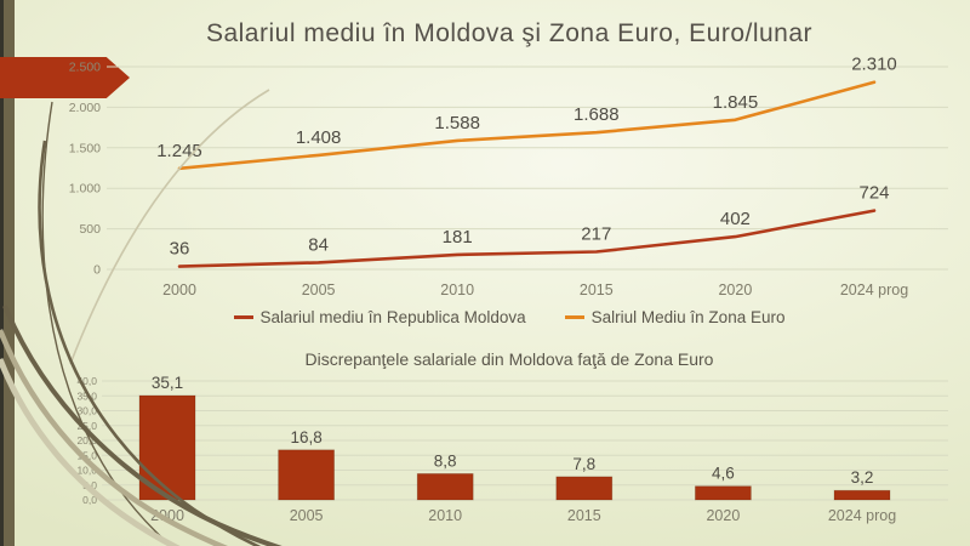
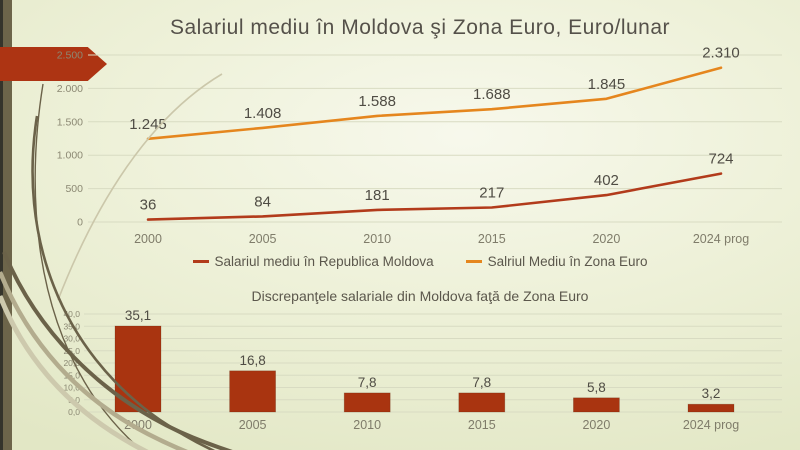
Discrepanţele salariale din Moldova faţă de Zona Euro/2010: 8,8 -> 7,8
Discrepanţele salariale din Moldova faţă de Zona Euro/2020: 4,6 -> 5,8
